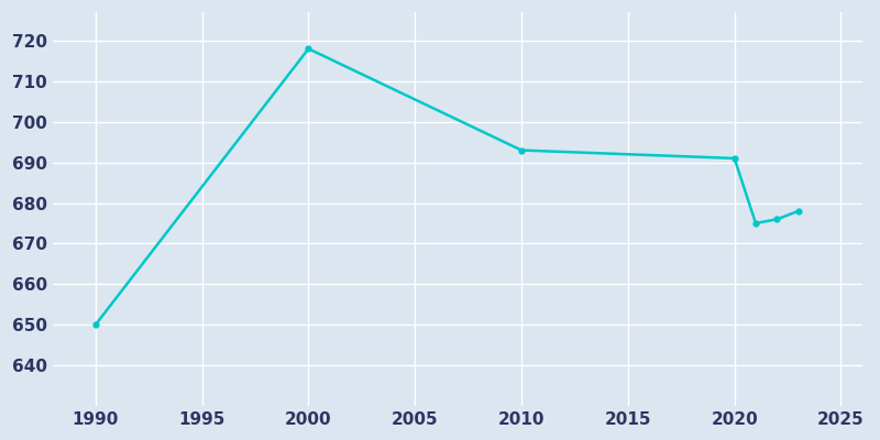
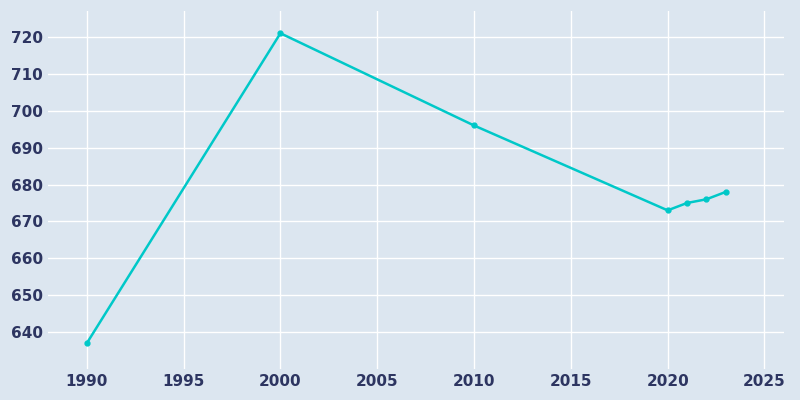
1990: 650 -> 637
2000: 718 -> 721
2010: 693 -> 696
2020: 691 -> 673
